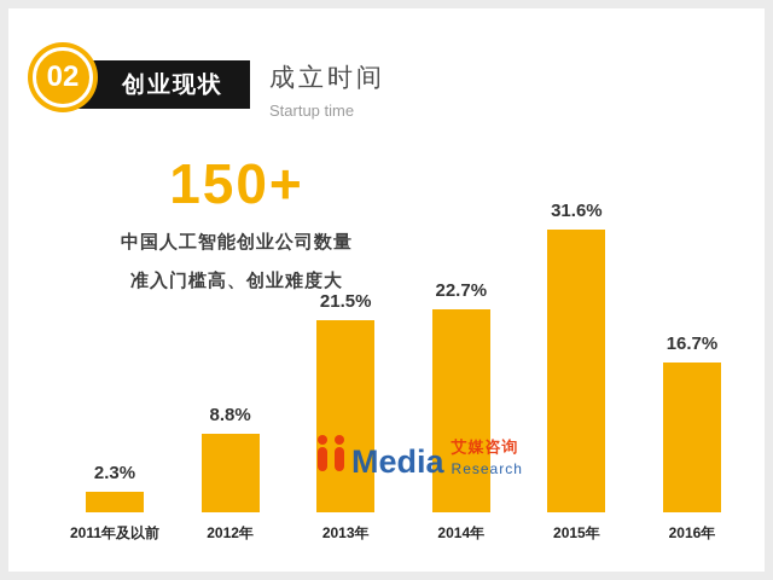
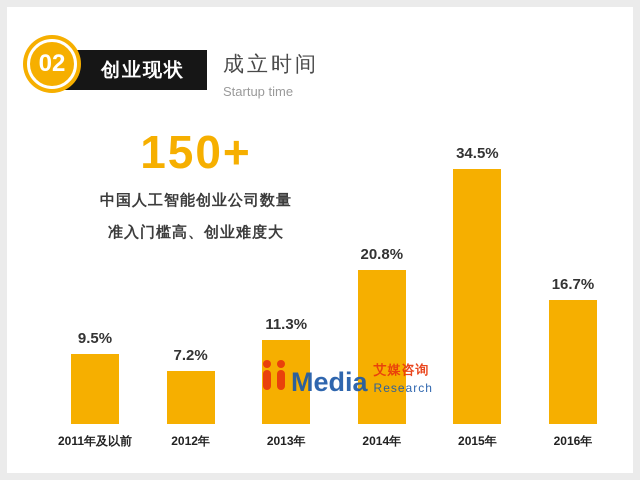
2011年及以前: 2.3% -> 9.5%
2012年: 8.8% -> 7.2%
2013年: 21.5% -> 11.3%
2014年: 22.7% -> 20.8%
2015年: 31.6% -> 34.5%
